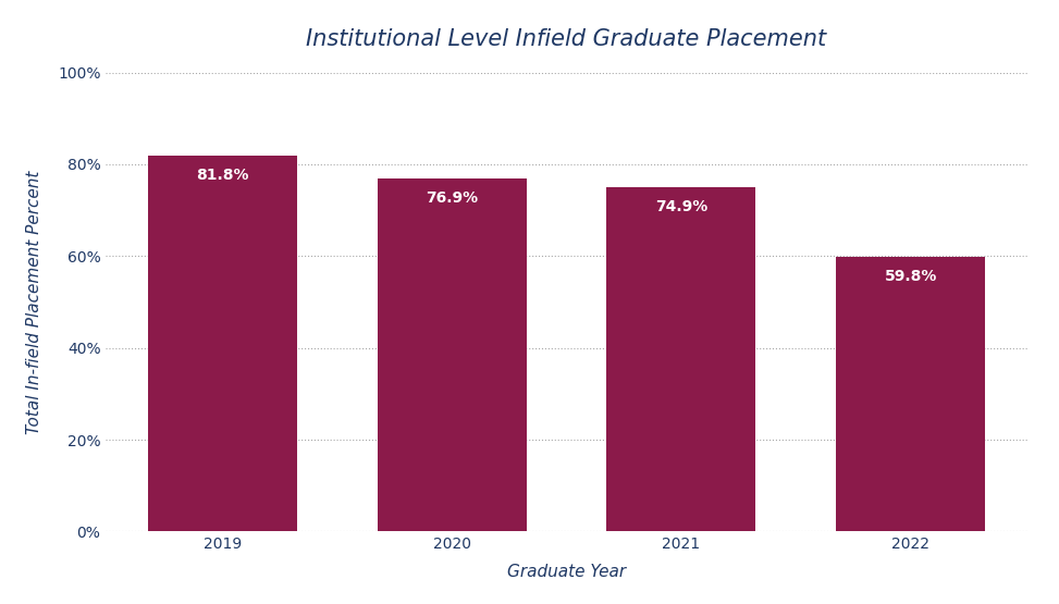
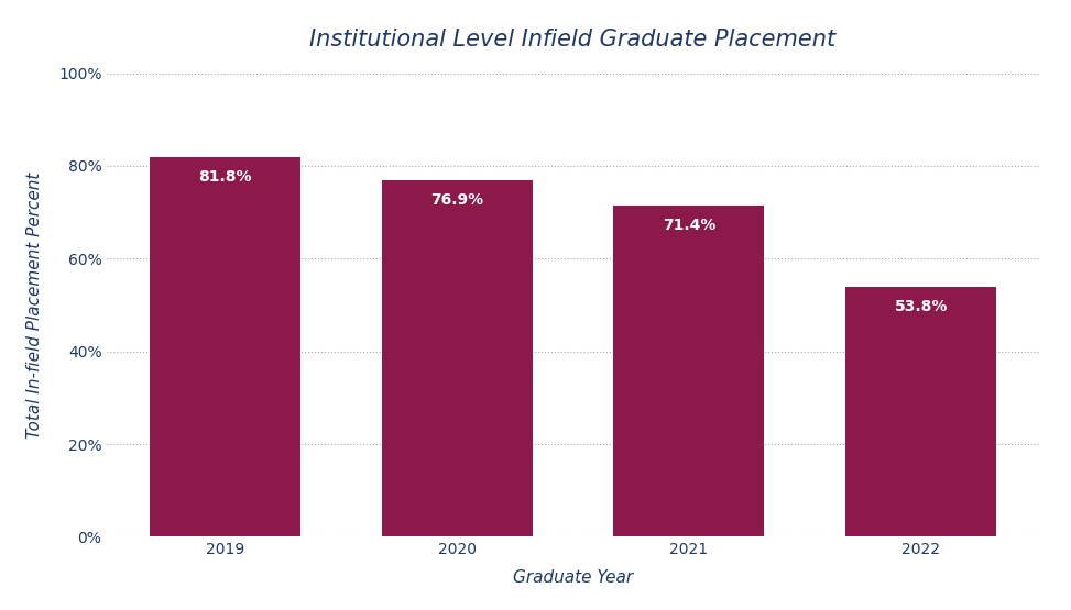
2021: 74.9% -> 71.4%
2022: 59.8% -> 53.8%
